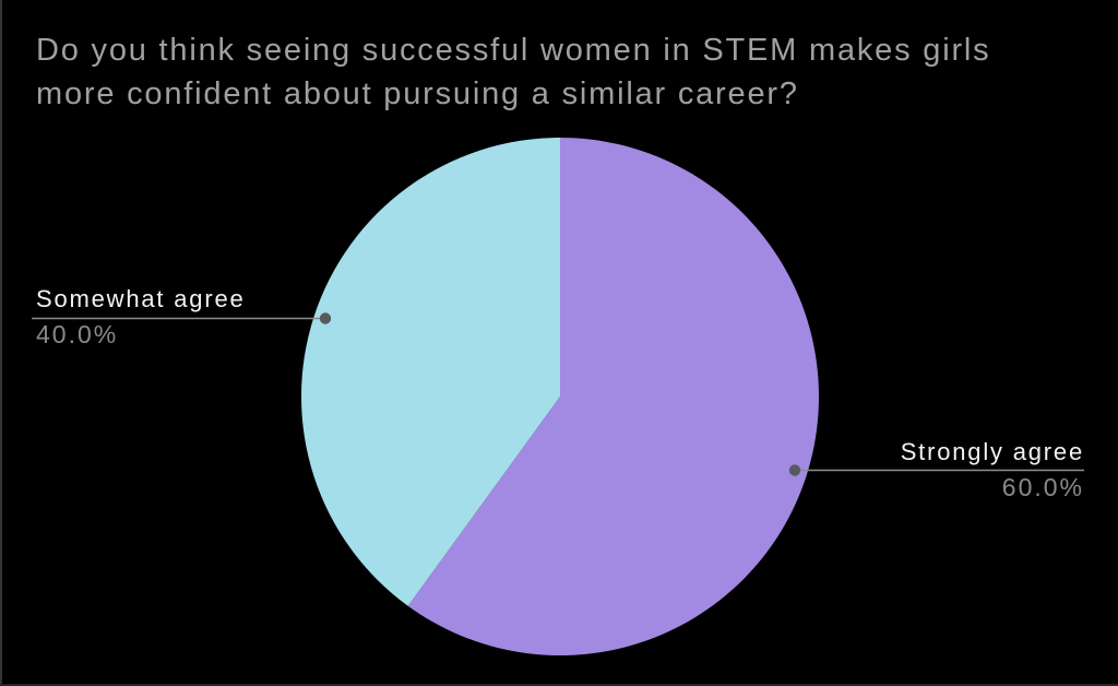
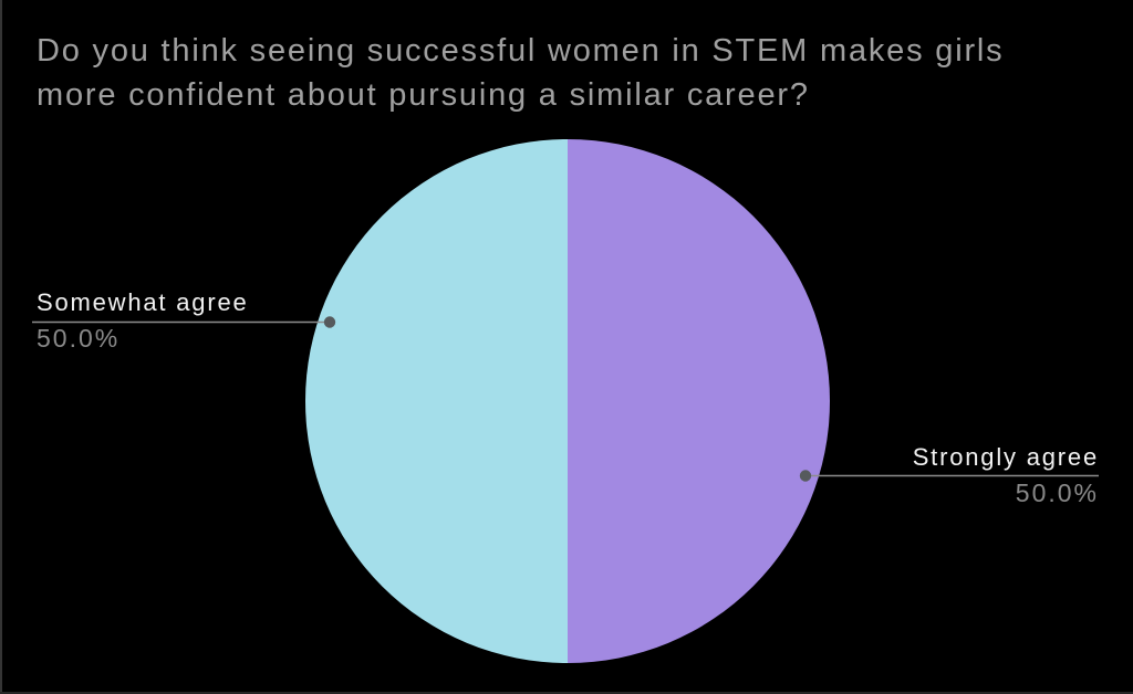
Strongly agree: 60.0% -> 50.0%
Somewhat agree: 40.0% -> 50.0%
